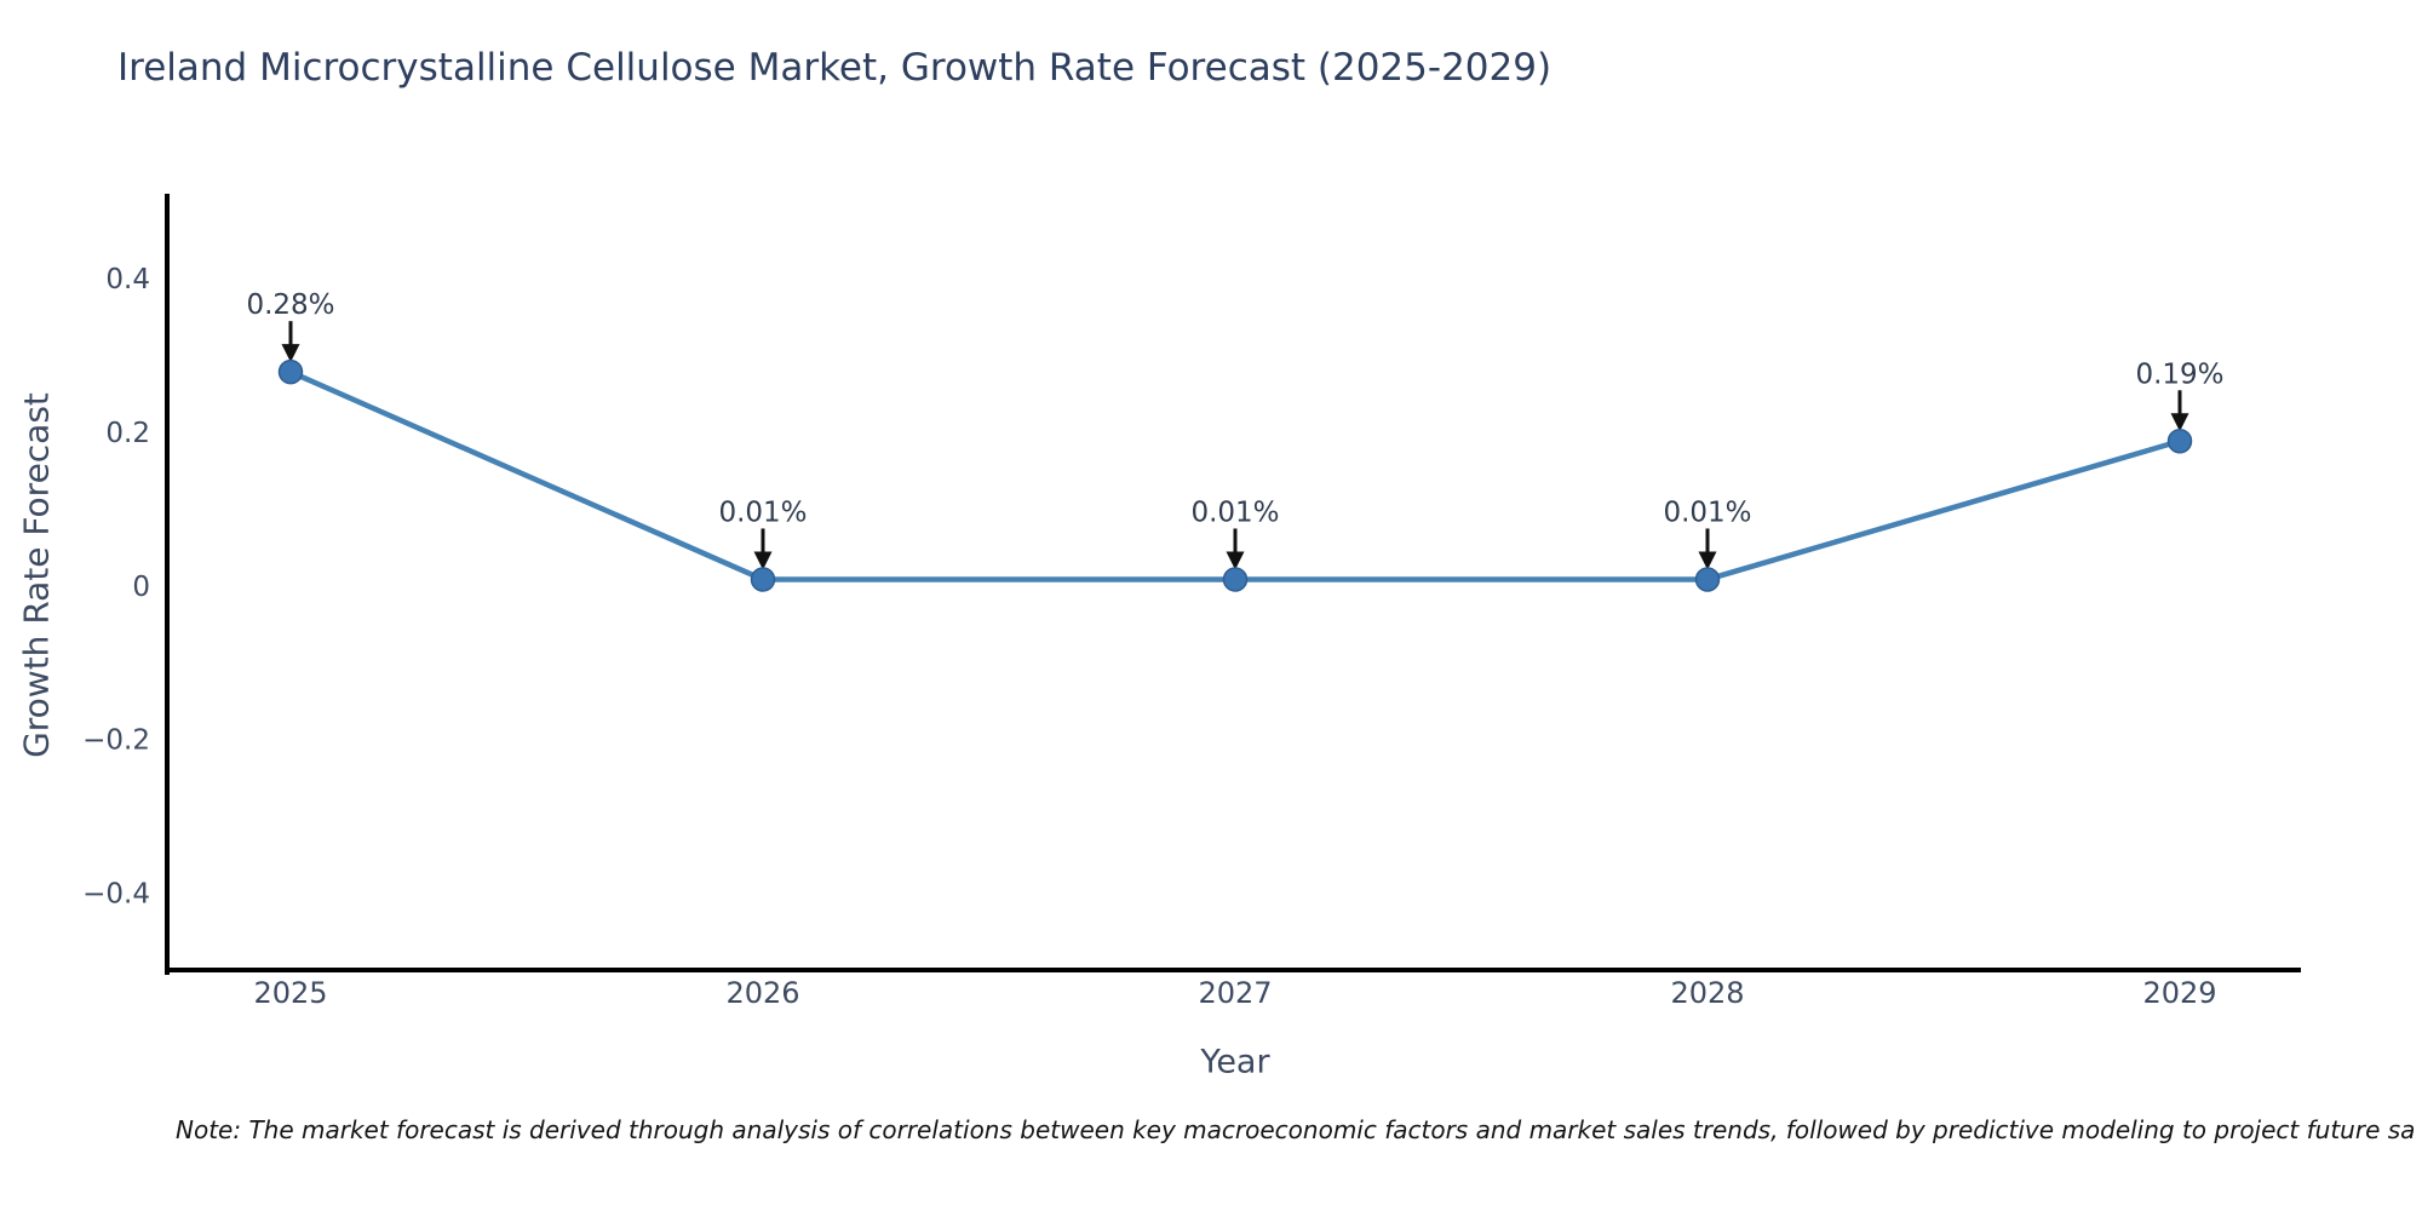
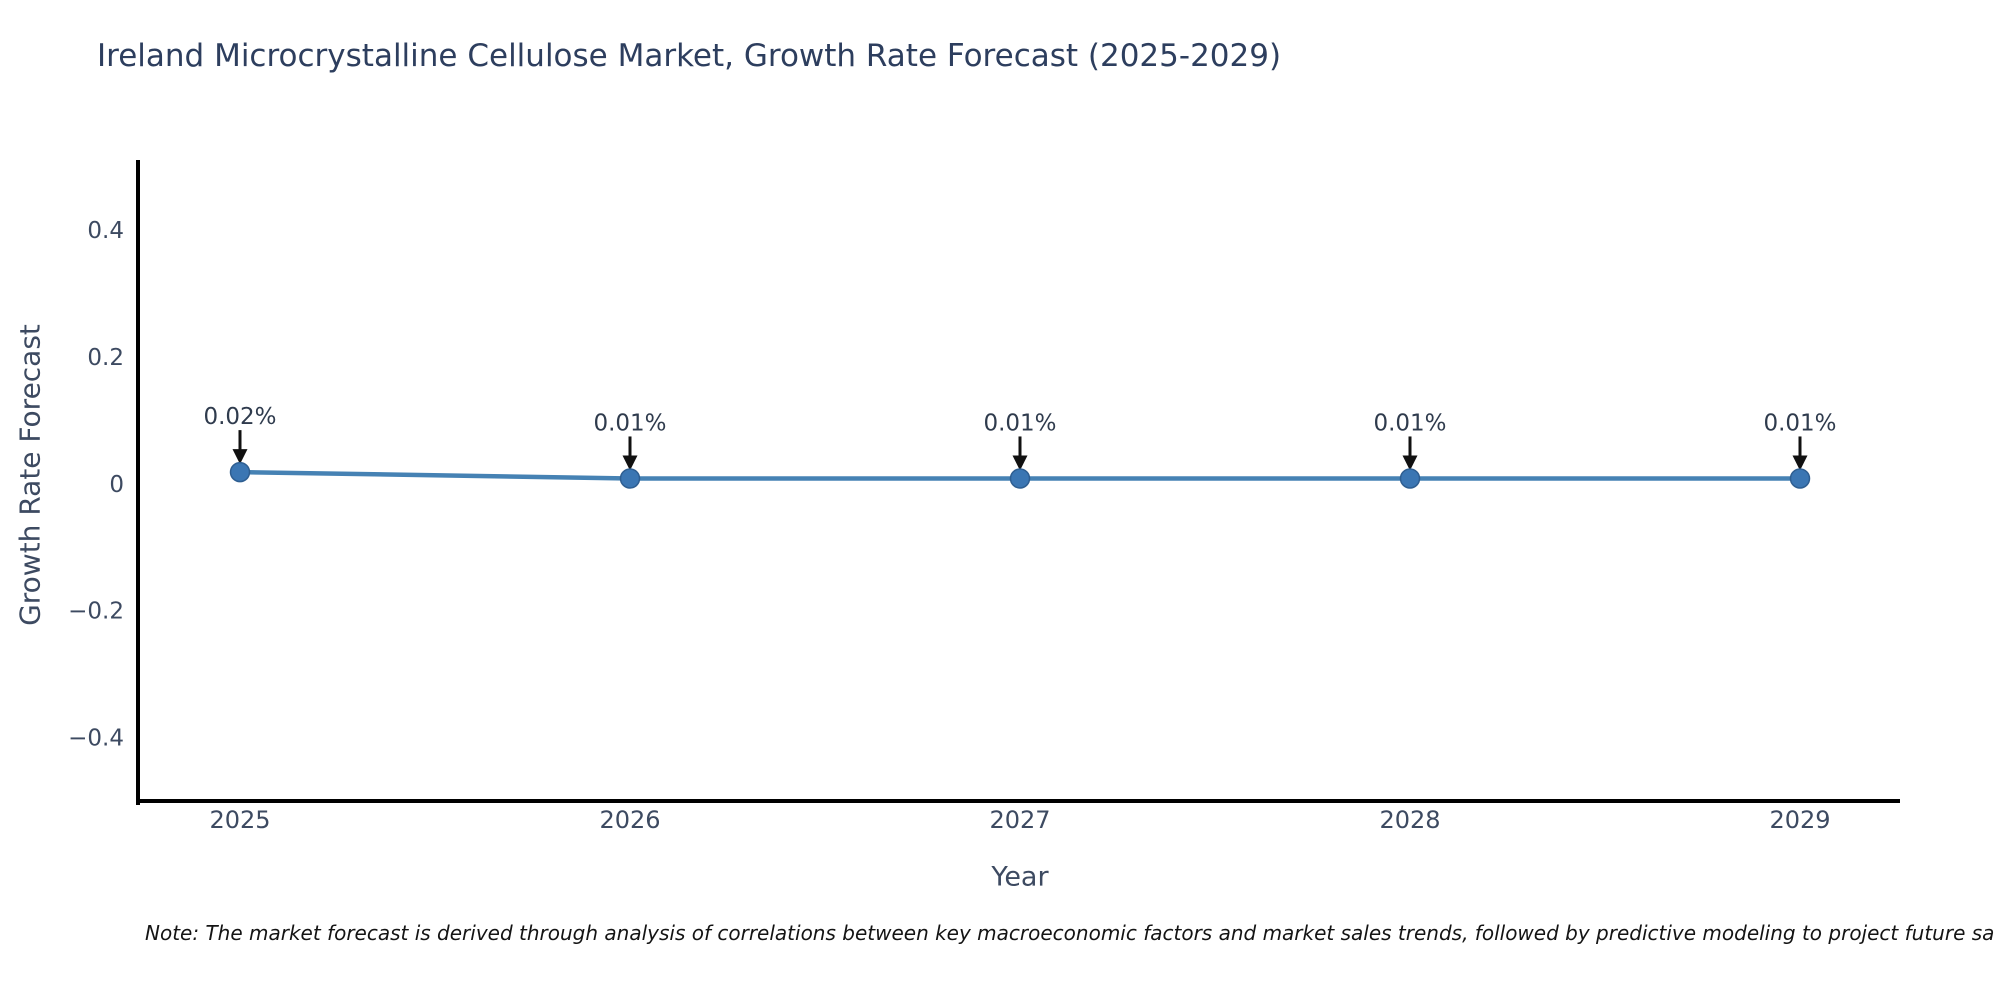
2025: 0.28% -> 0.02%
2029: 0.19% -> 0.01%
